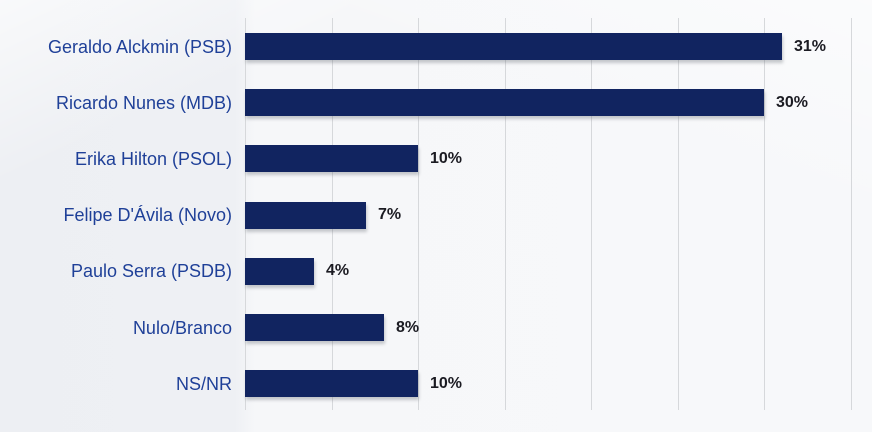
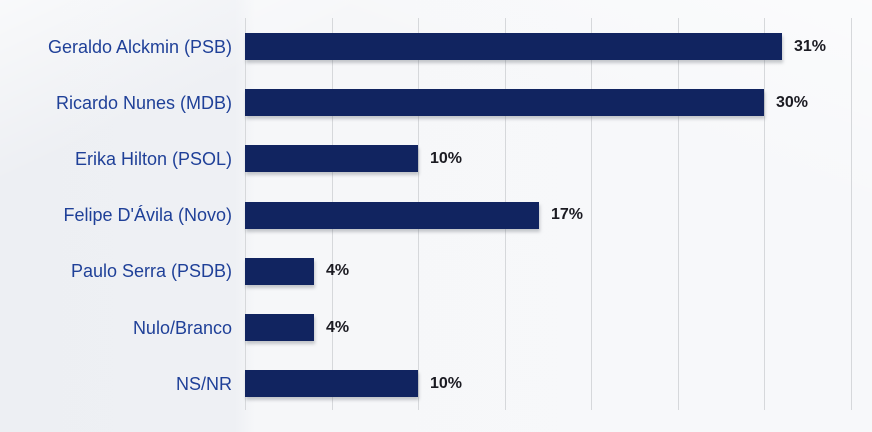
Felipe D'Ávila (Novo): 7% -> 17%
Nulo/Branco: 8% -> 4%
